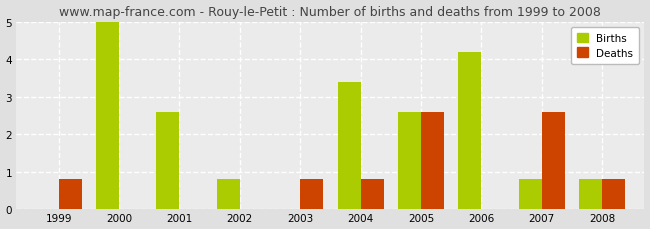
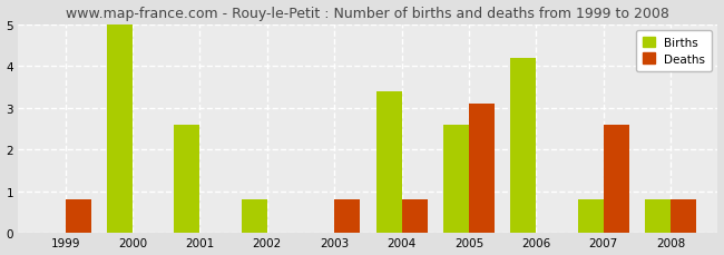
Deaths/2005: 2.6 -> 3.1
